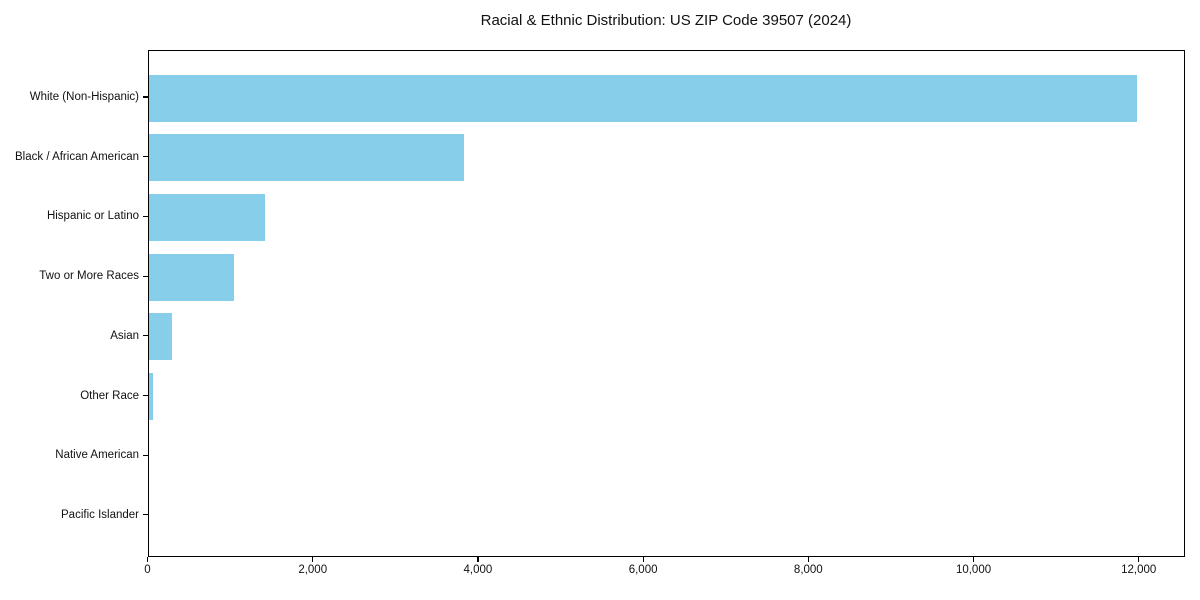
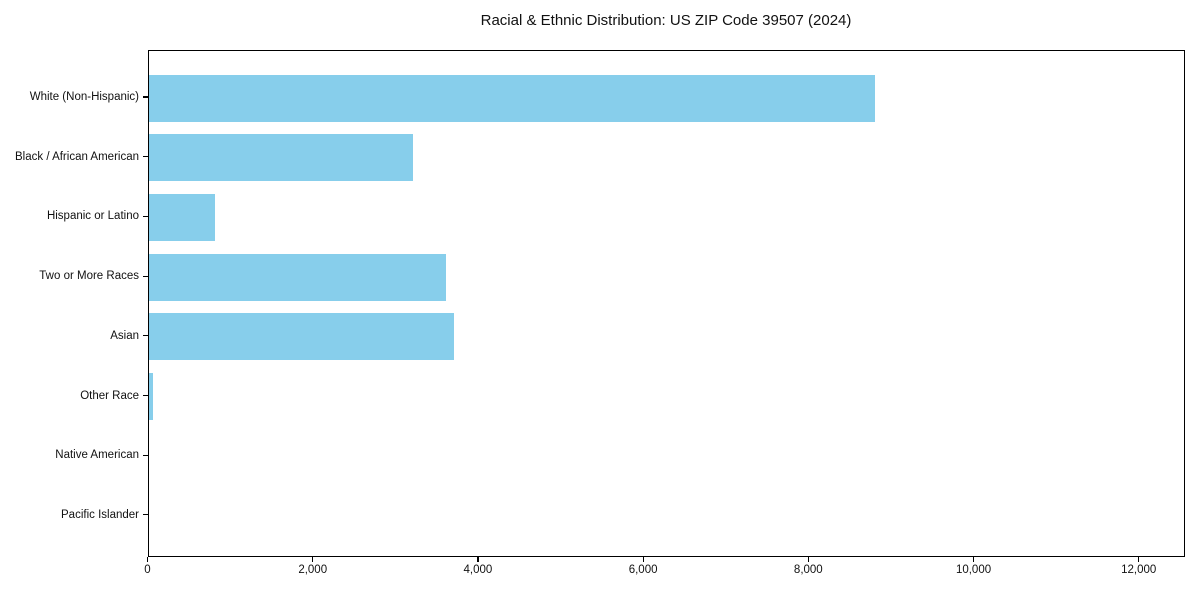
White (Non-Hispanic): 12000 -> 8800
Black / African American: 3800 -> 3200
Hispanic or Latino: 1400 -> 800
Two or More Races: 1000 -> 3600
Asian: 300 -> 3700
